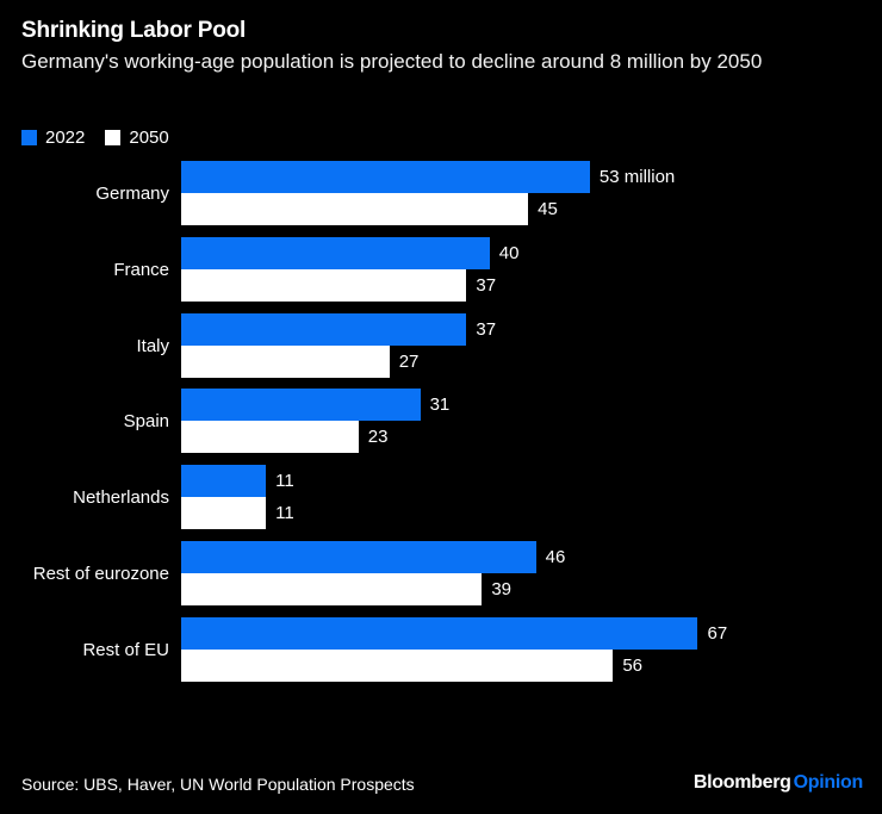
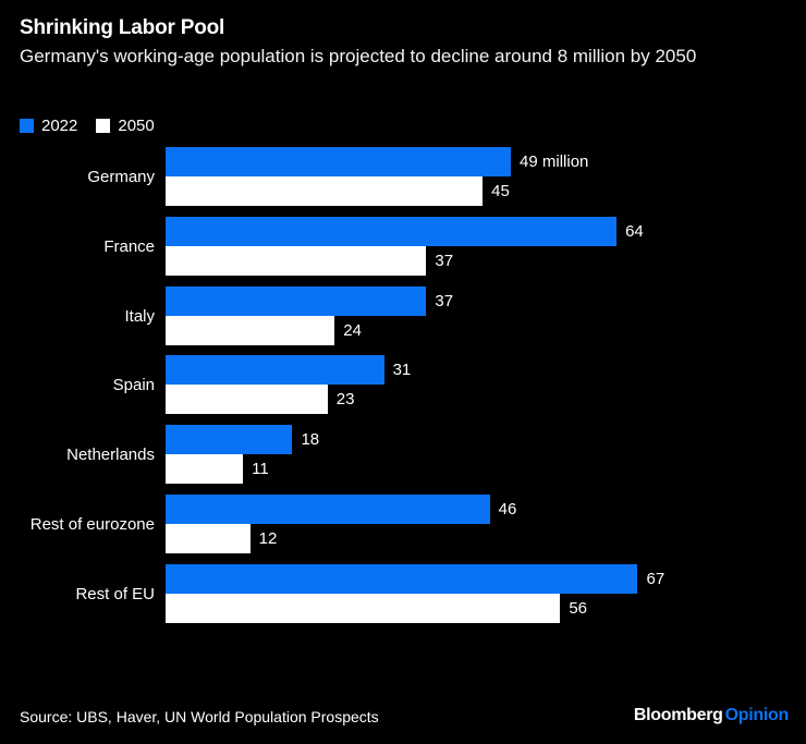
2022/Germany: 53 -> 49
2022/France: 40 -> 64
2050/Italy: 27 -> 24
2022/Netherlands: 11 -> 18
2050/Rest of eurozone: 39 -> 12
